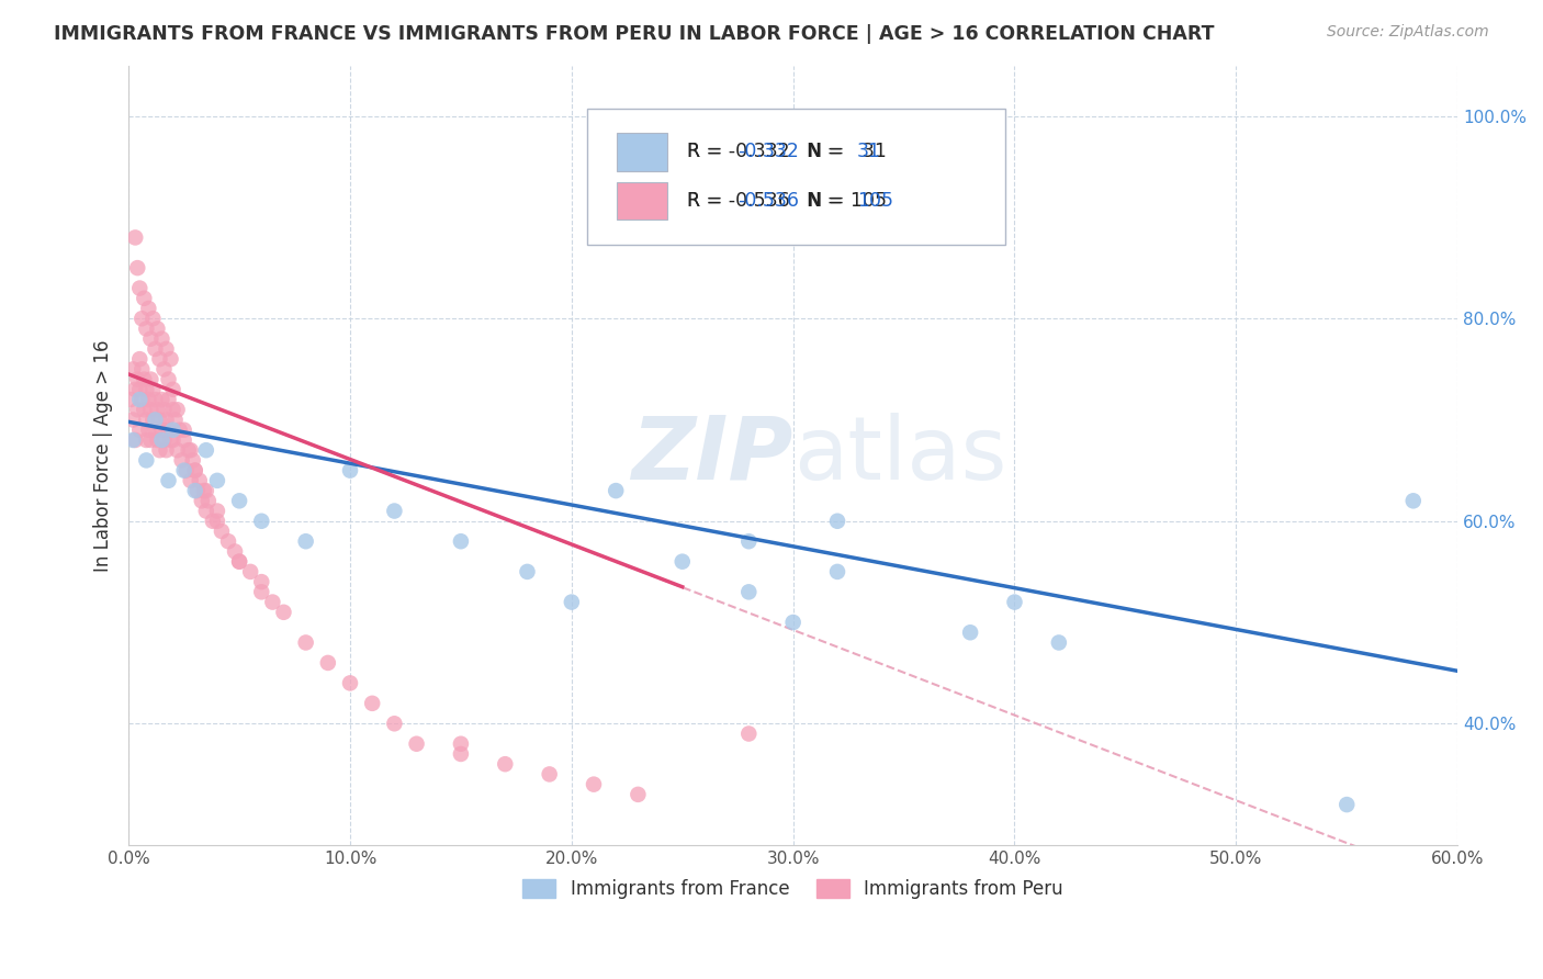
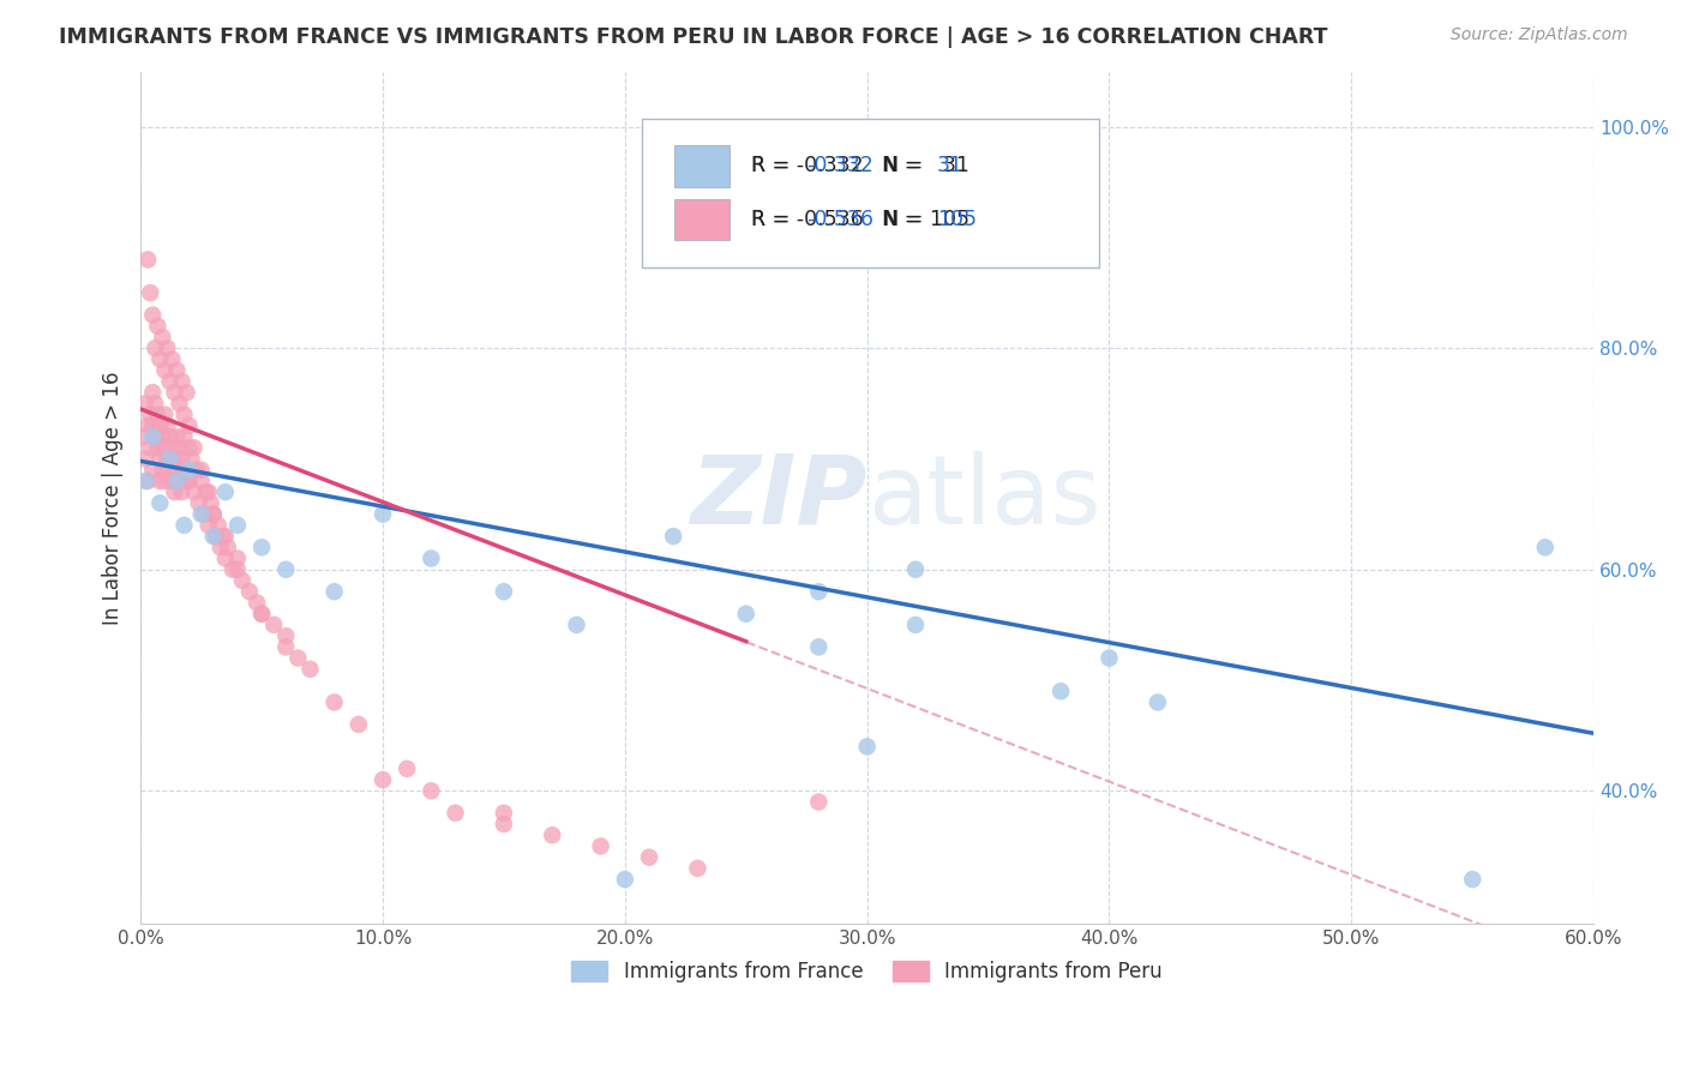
Immigrants from Peru/10.0%: 44% -> 41%
Immigrants from France/20.0%: 52% -> 32%
Immigrants from France/30.0%: 50% -> 44%
